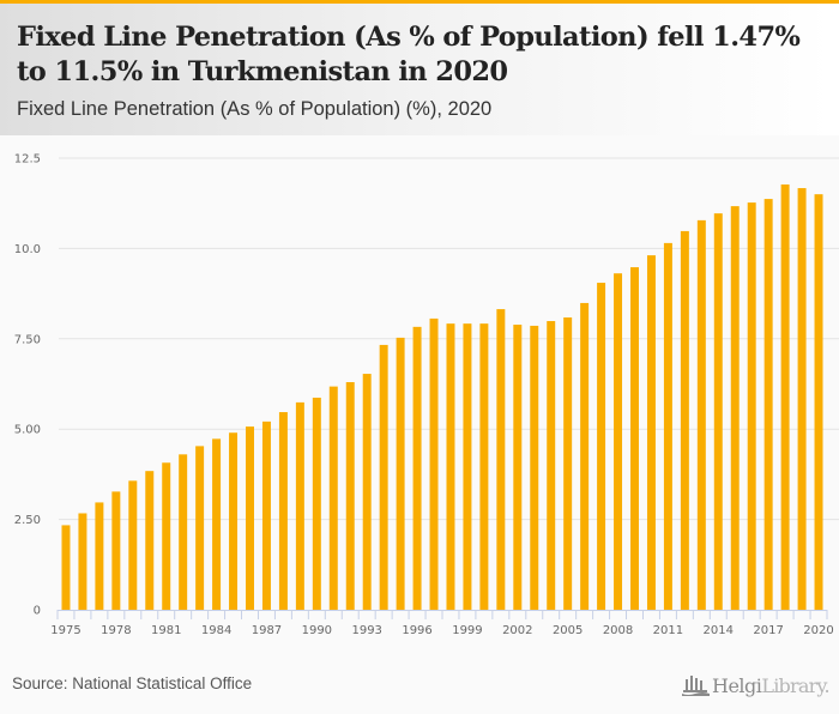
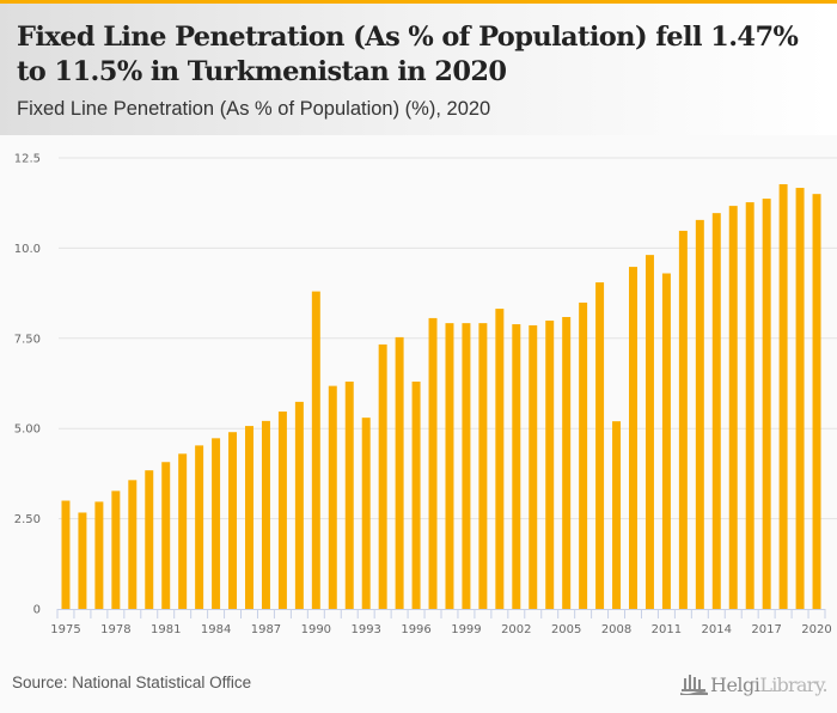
1975: 2.3 -> 3.0
1990: 5.9 -> 8.8
1993: 6.5 -> 5.3
1996: 7.8 -> 6.3
2008: 9.3 -> 5.2
2011: 10.2 -> 9.3
